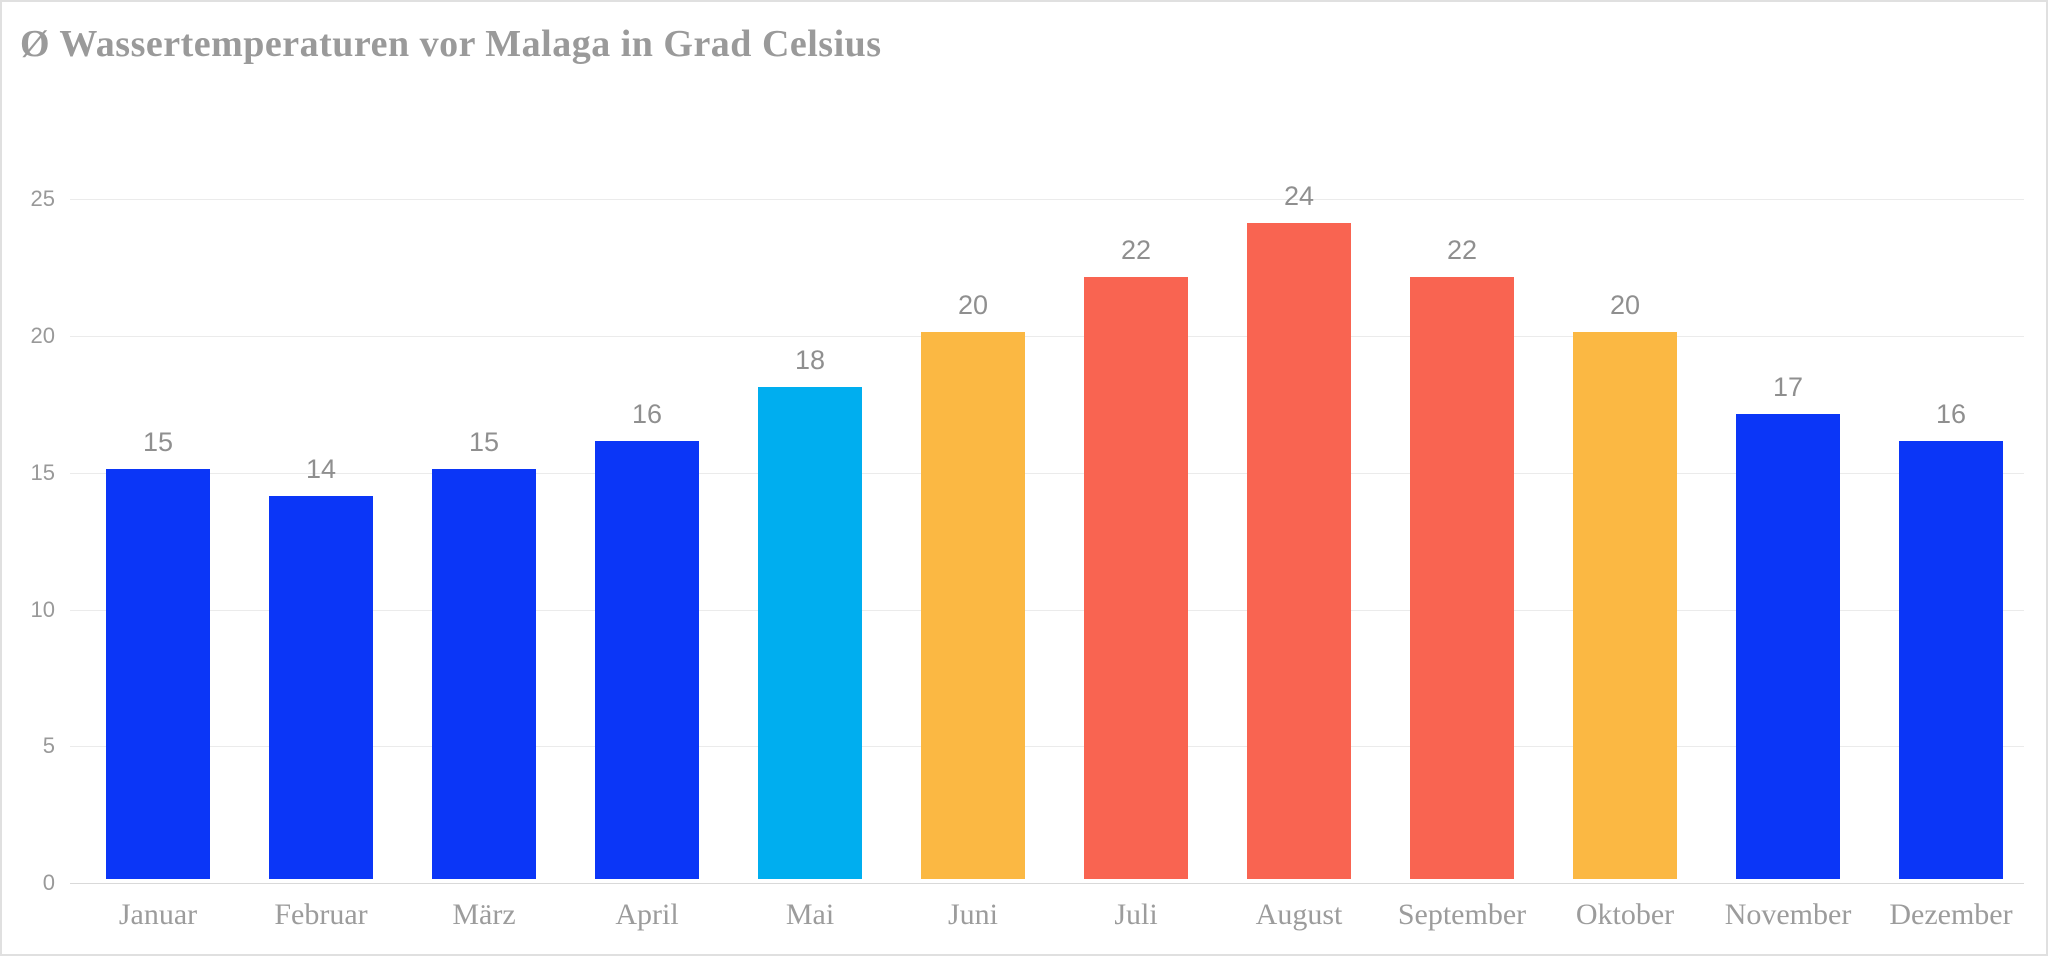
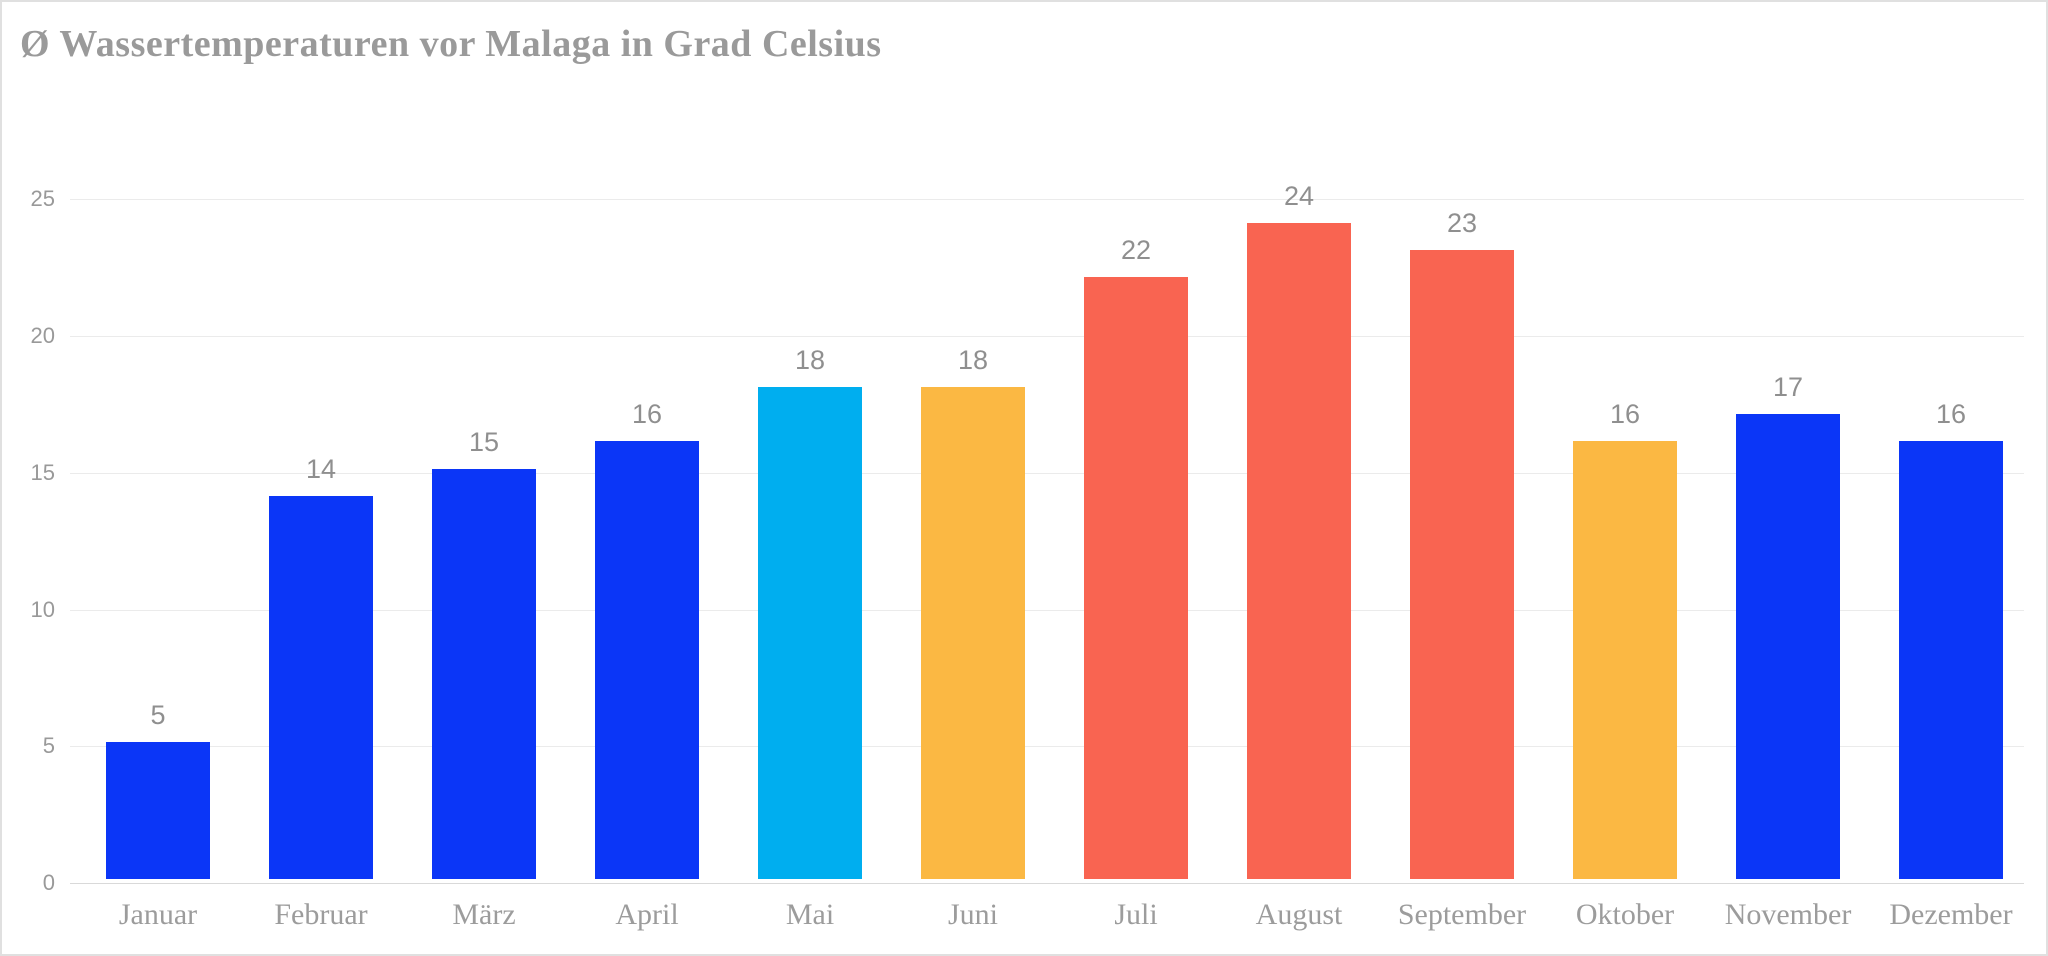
Januar: 15 -> 5
Juni: 20 -> 18
September: 22 -> 23
Oktober: 20 -> 16
